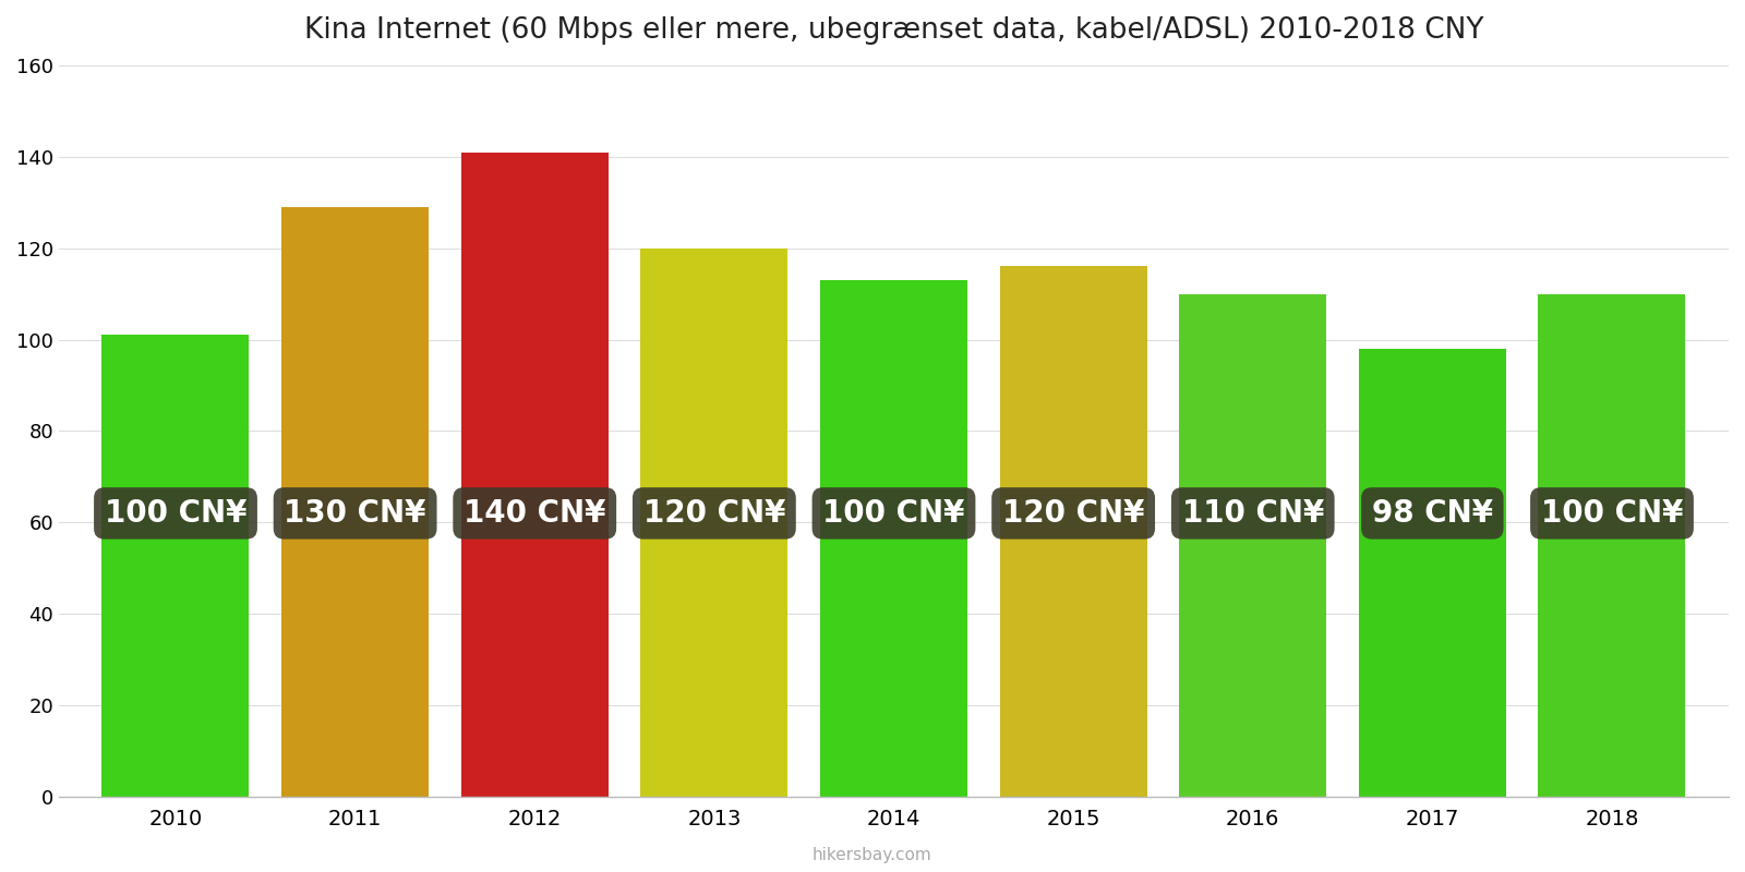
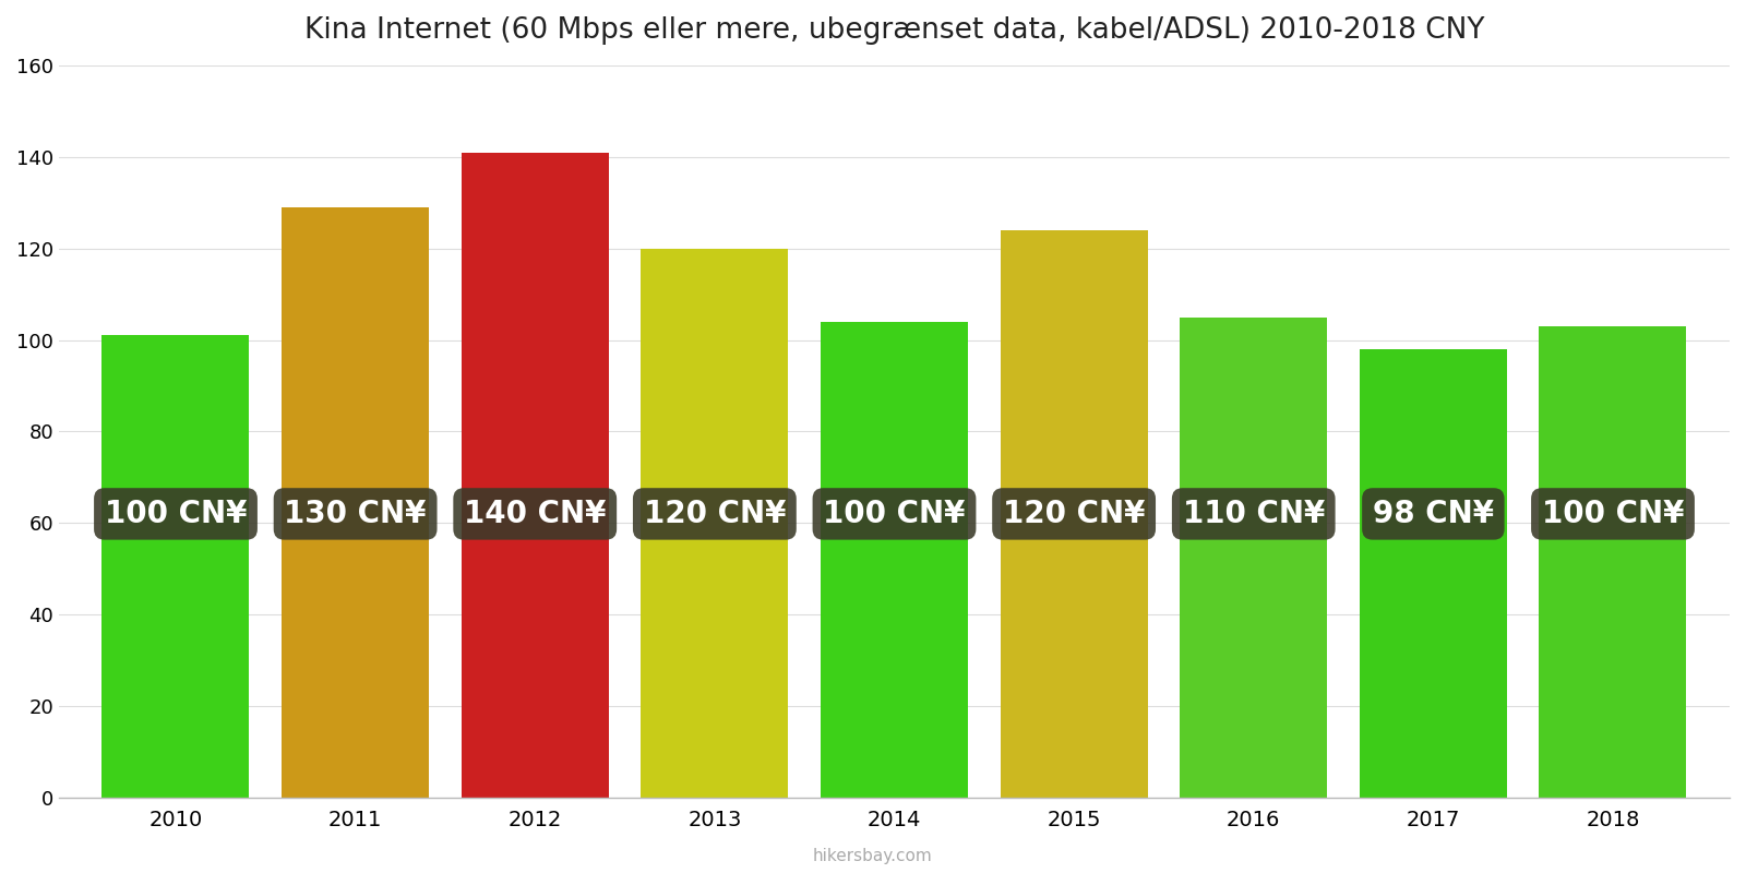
2014: 113 -> 104
2015: 116 -> 124
2016: 110 -> 105
2018: 110 -> 103
